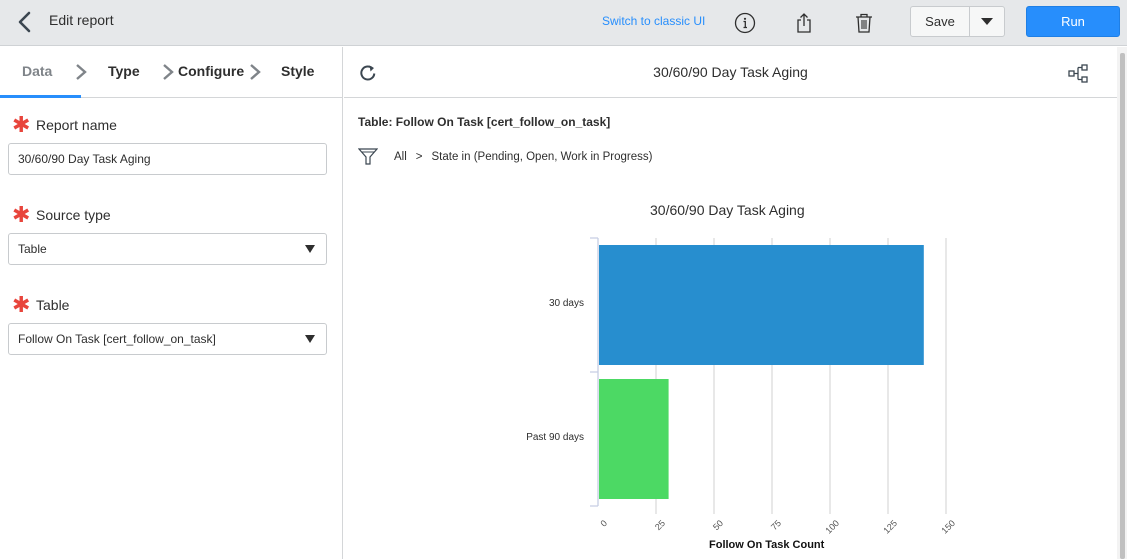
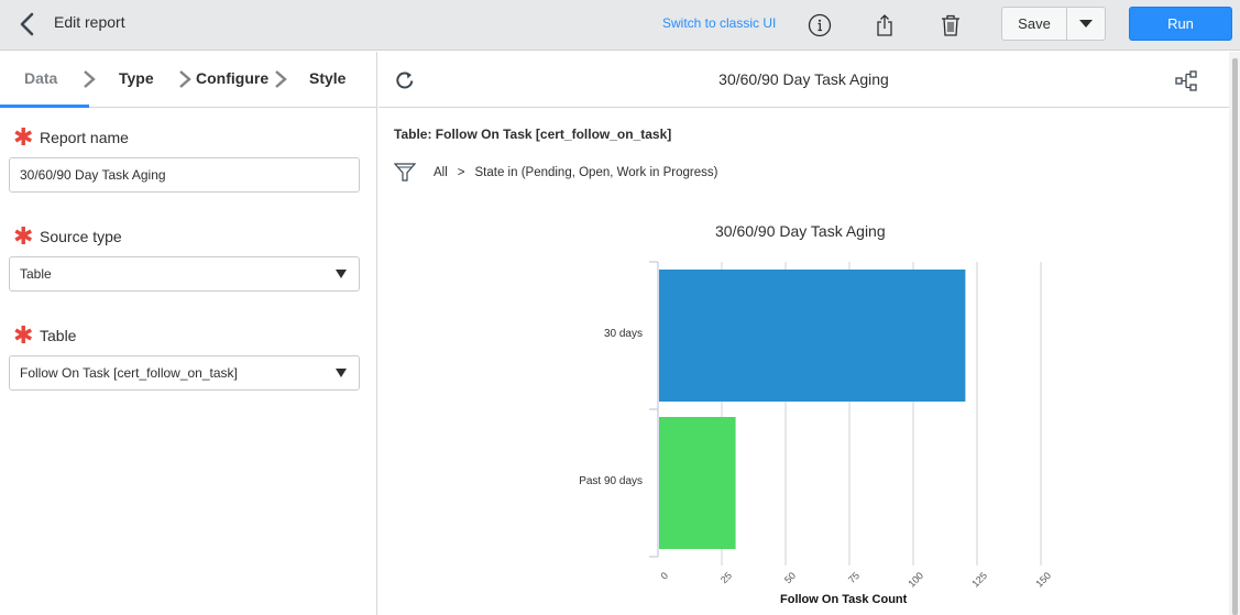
30 days: 140 -> 120
